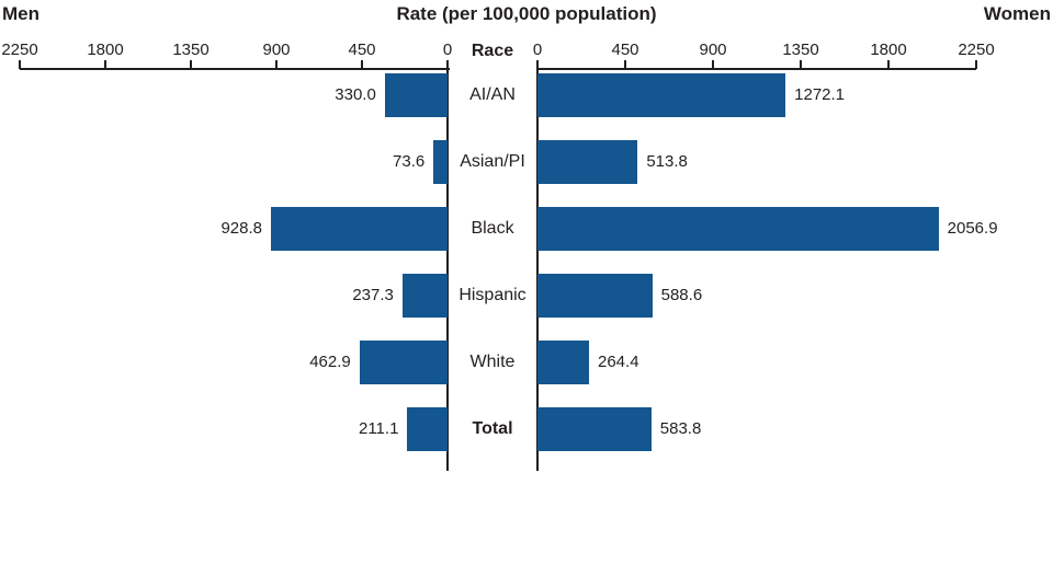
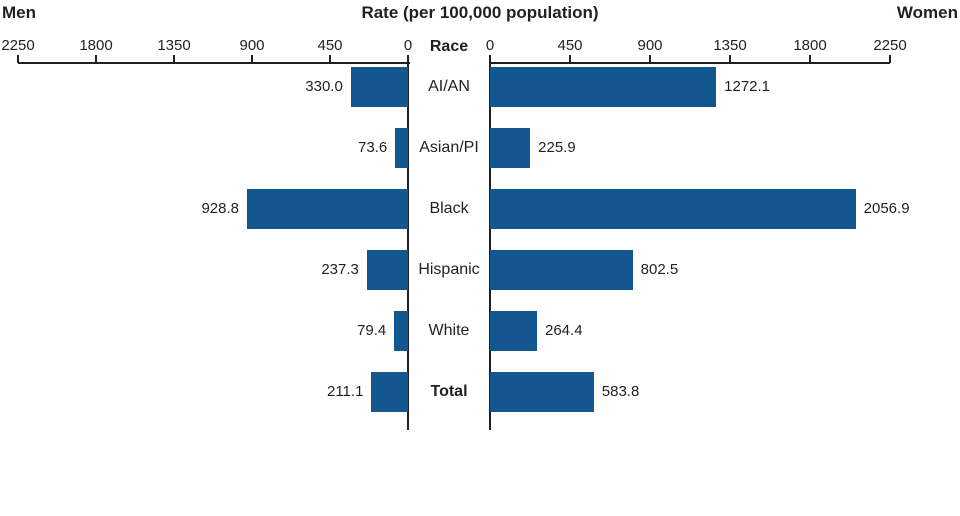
Women/Asian/PI: 513.8 -> 225.9
Women/Hispanic: 588.6 -> 802.5
Men/White: 462.9 -> 79.4
